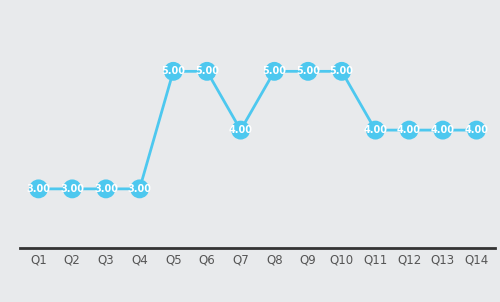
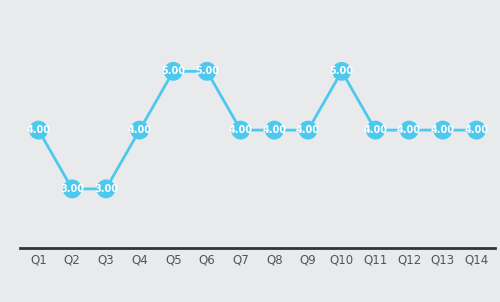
Q1: 3.00 -> 4.00
Q4: 3.00 -> 4.00
Q8: 5.00 -> 4.00
Q9: 5.00 -> 4.00
